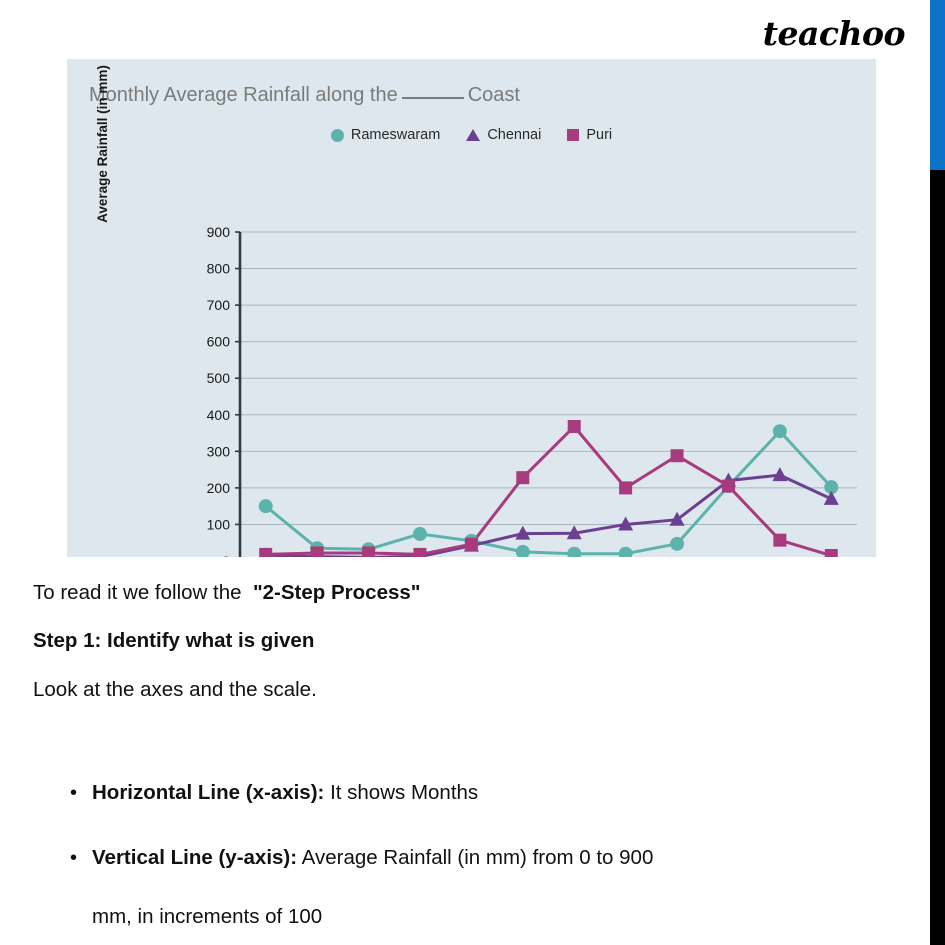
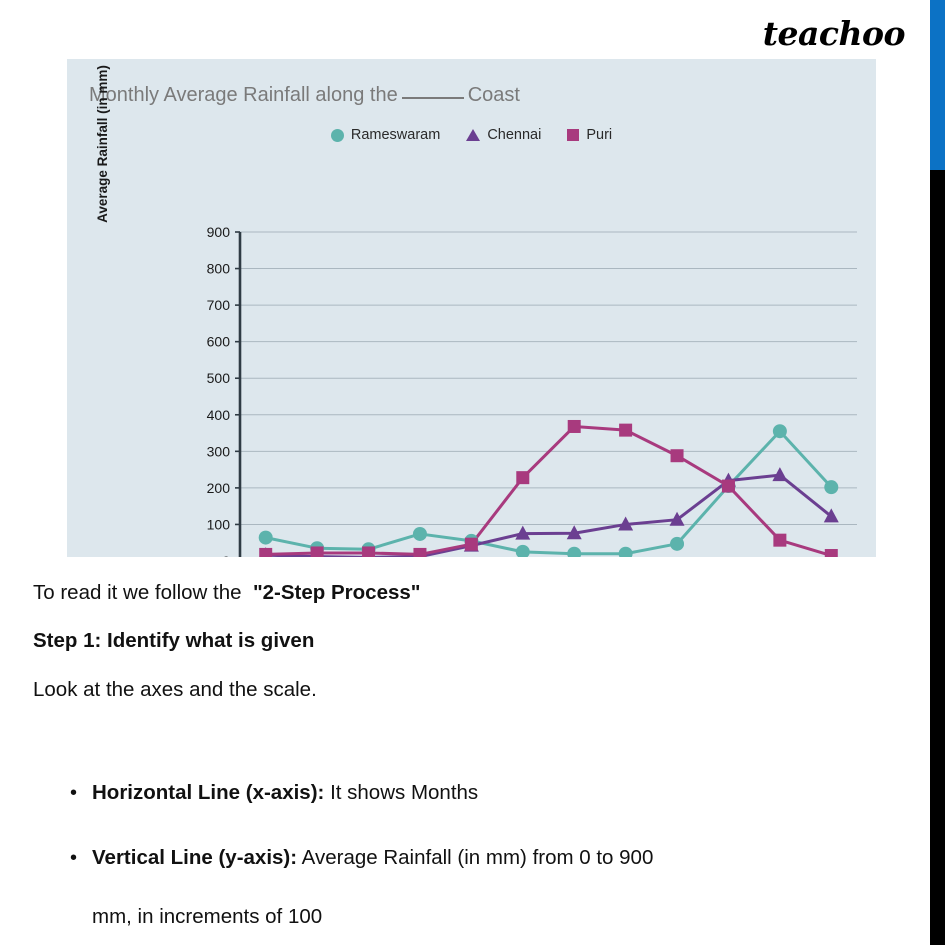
Rameswaram/Jan: 150 -> 60
Puri/Aug: 200 -> 360
Chennai/Dec: 170 -> 120
